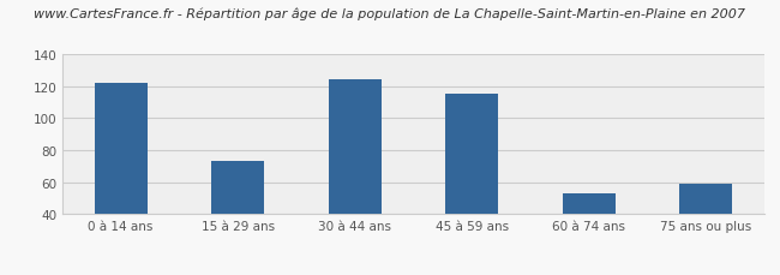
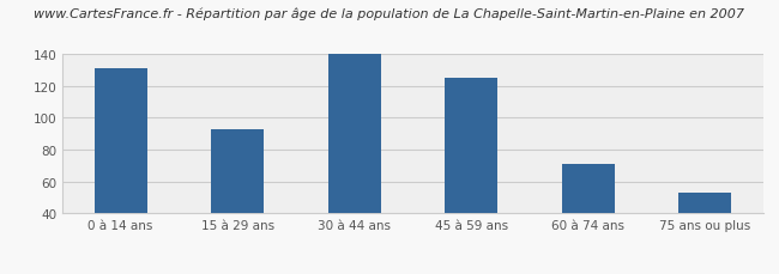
0 à 14 ans: 122 -> 131
15 à 29 ans: 73 -> 93
30 à 44 ans: 124 -> 140
45 à 59 ans: 115 -> 125
60 à 74 ans: 53 -> 71
75 ans ou plus: 59 -> 53
